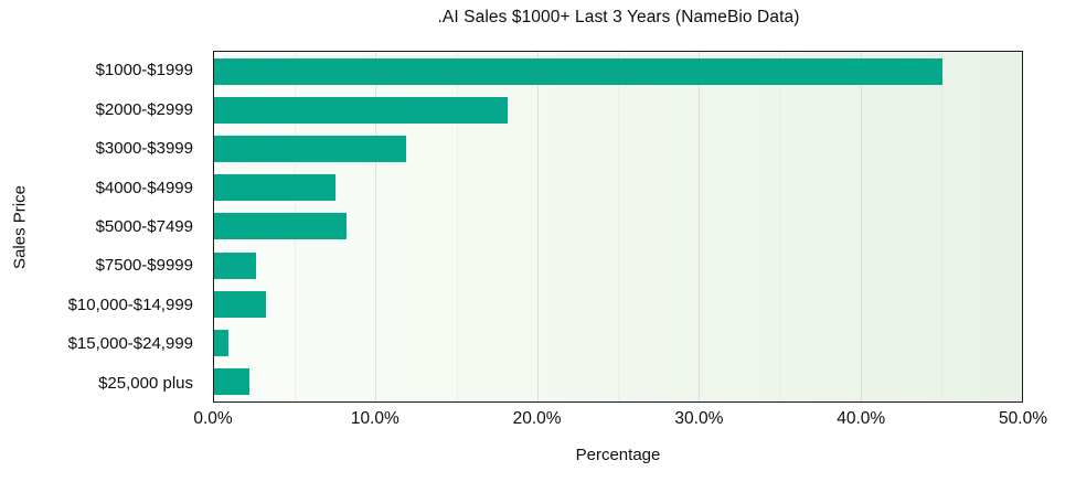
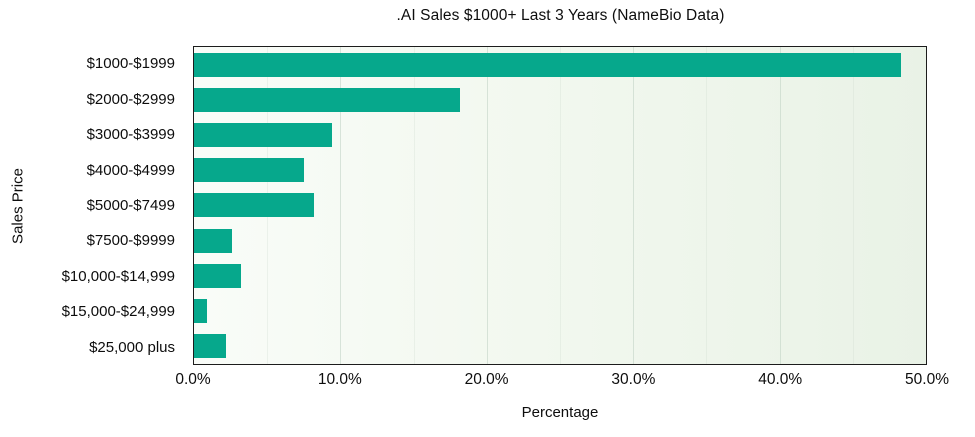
$1000-$1999: 45.1% -> 48.3%
$3000-$3999: 11.9% -> 9.4%
